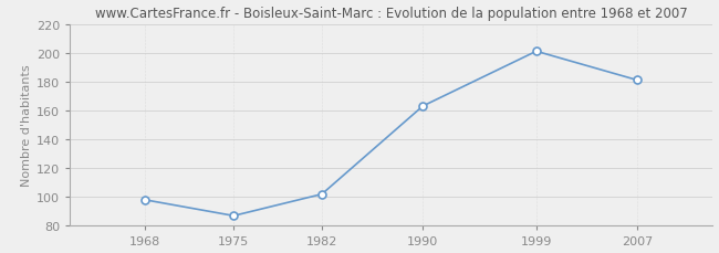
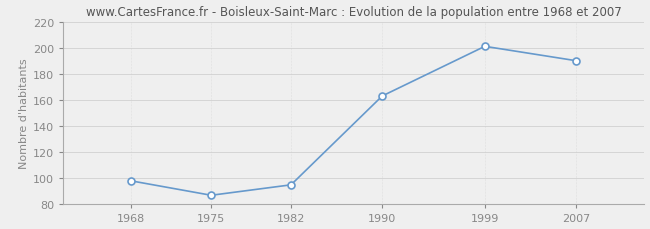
1982: 102 -> 95
2007: 181 -> 190
